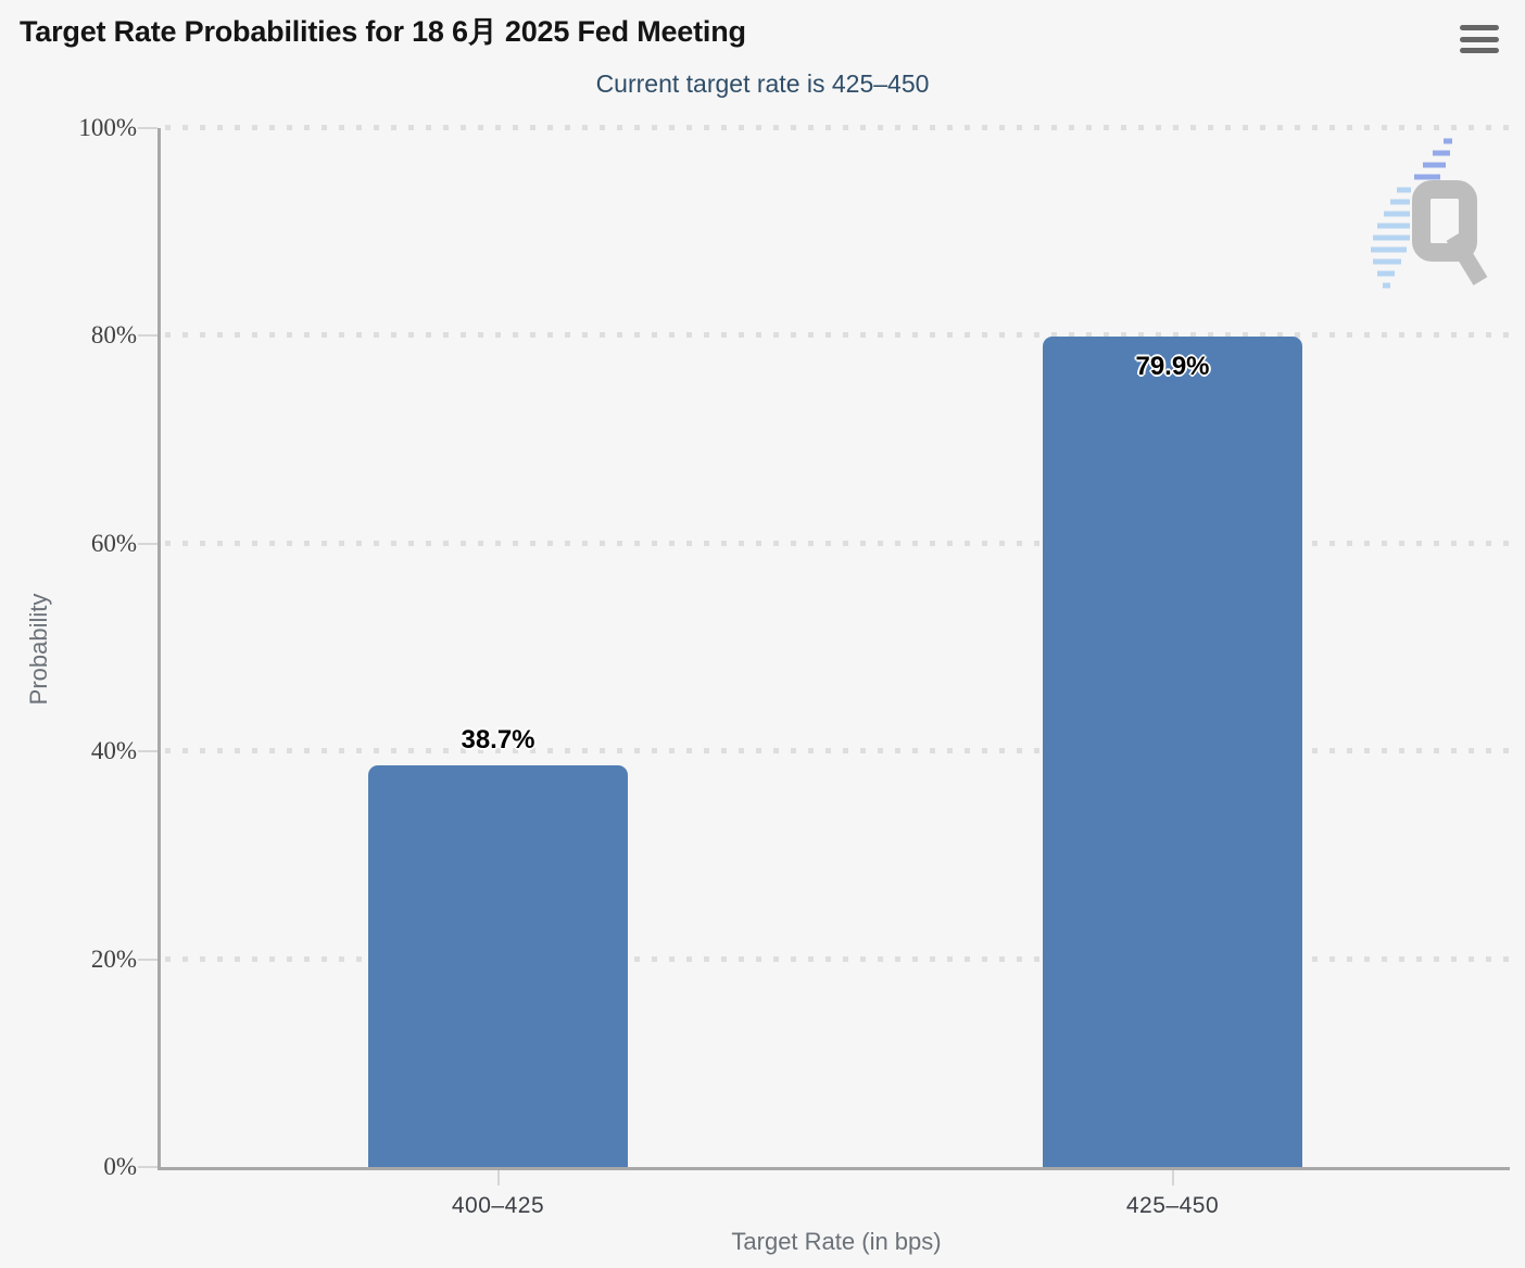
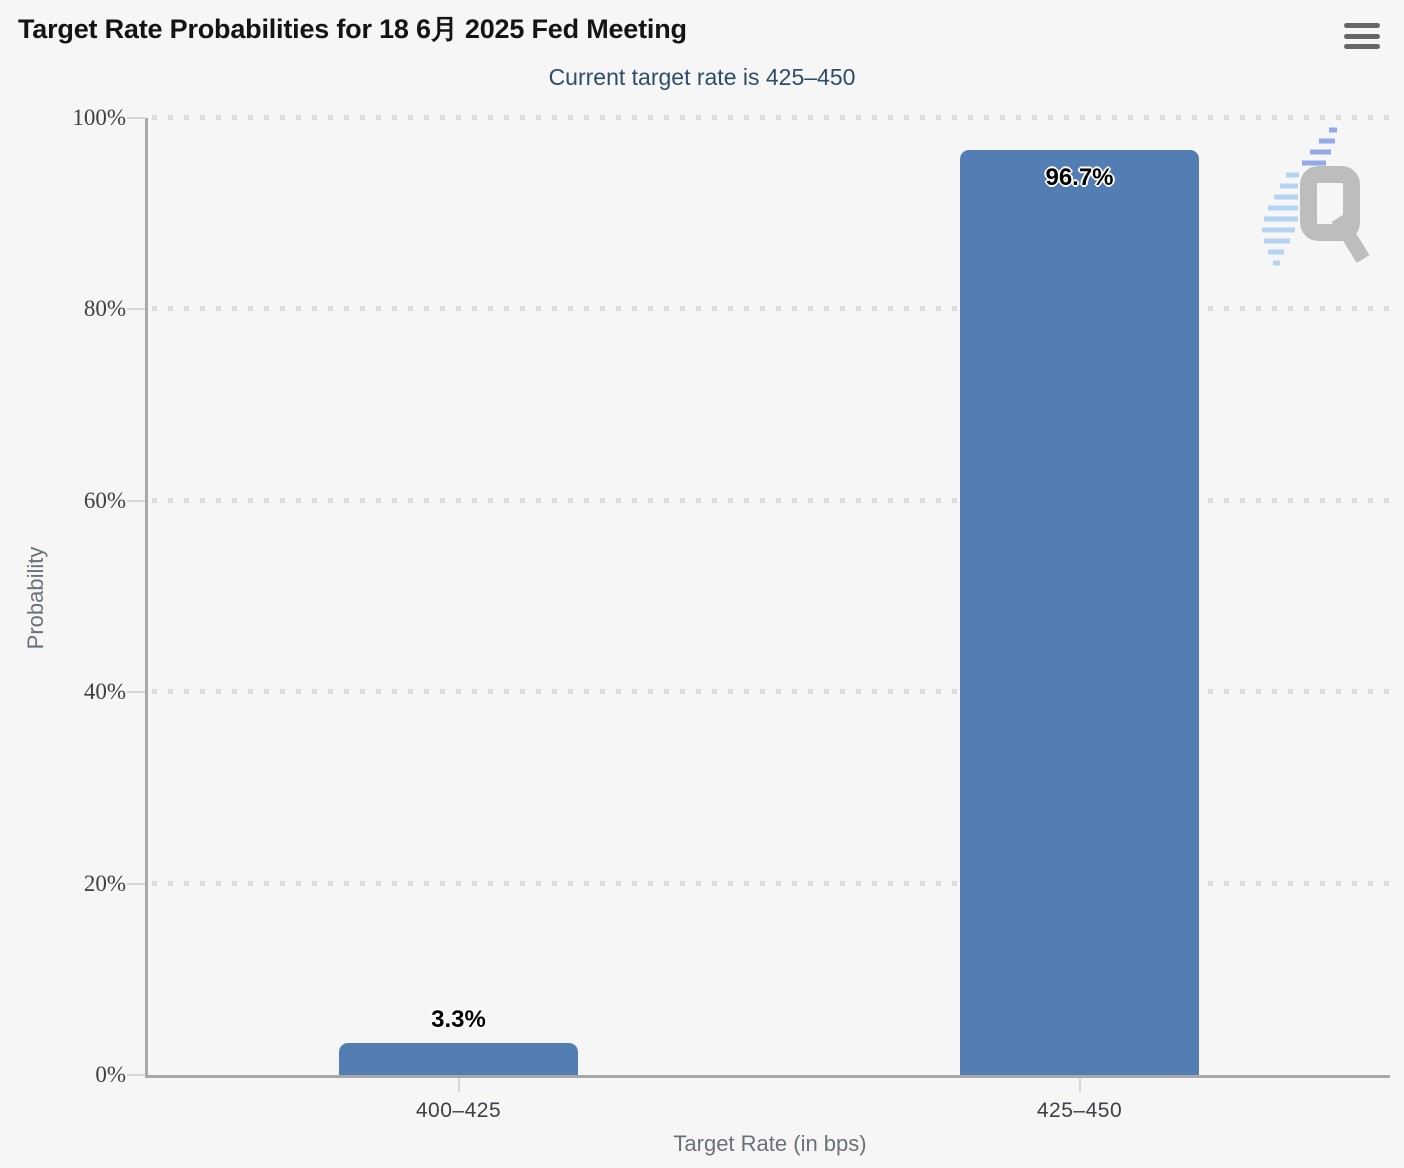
400–425: 38.7% -> 3.3%
425–450: 79.9% -> 96.7%
